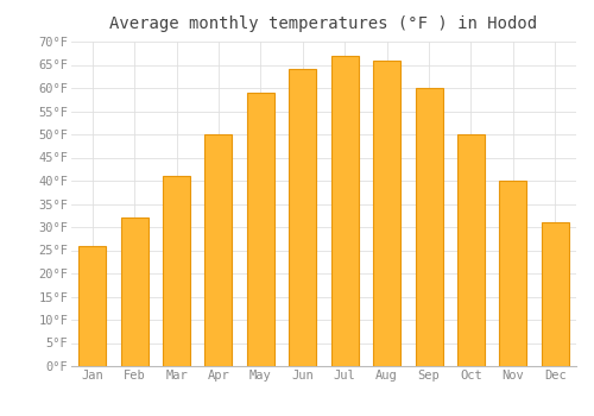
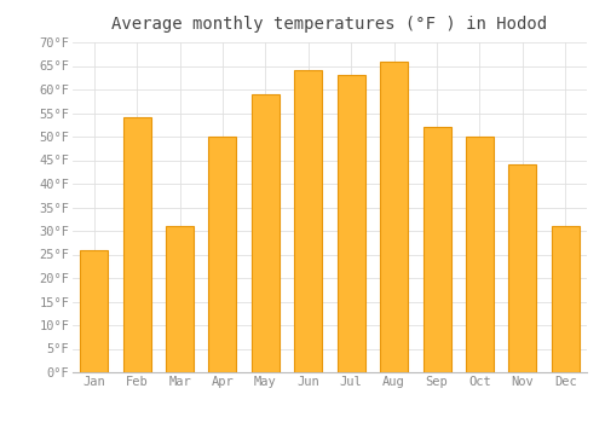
Feb: 32°F -> 54°F
Mar: 41°F -> 31°F
Jul: 67°F -> 63°F
Sep: 60°F -> 52°F
Nov: 40°F -> 44°F
